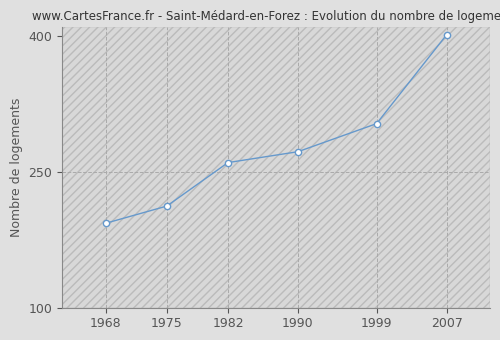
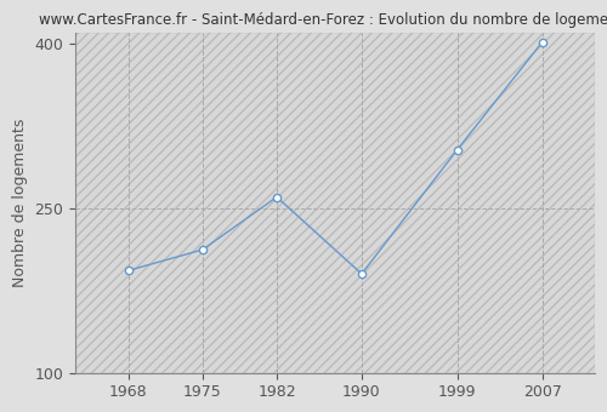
1990: 272 -> 190
